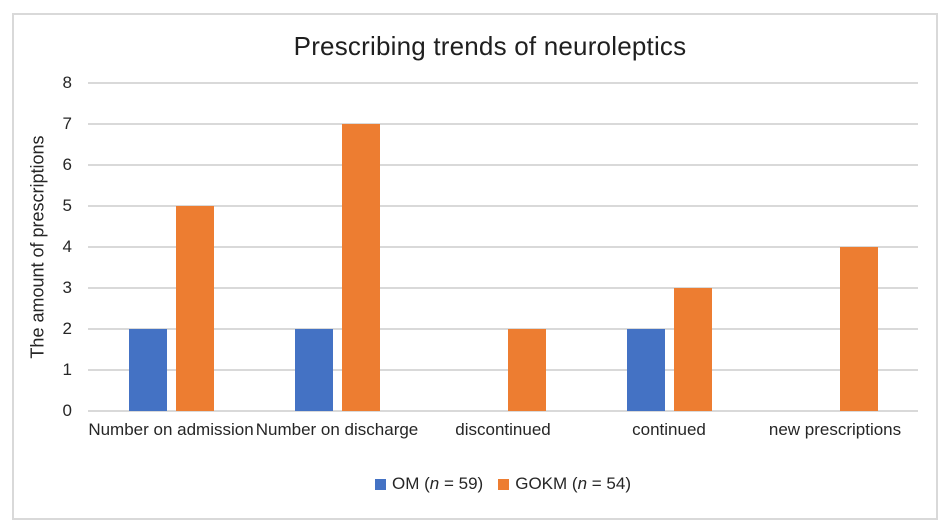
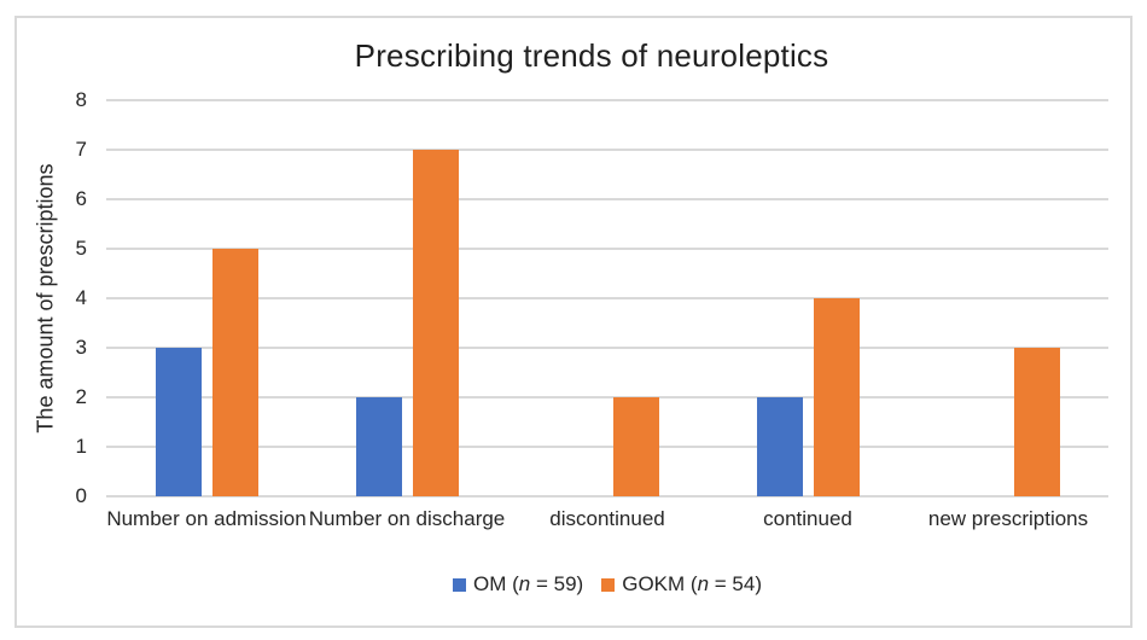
OM (n = 59)/Number on admission: 2 -> 3
GOKM (n = 54)/continued: 3 -> 4
GOKM (n = 54)/new prescriptions: 4 -> 3
